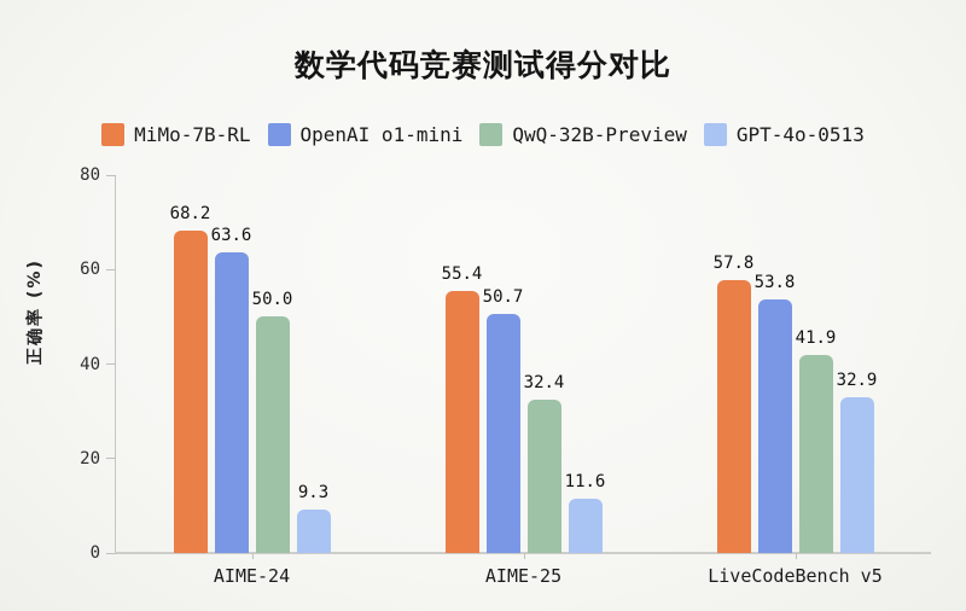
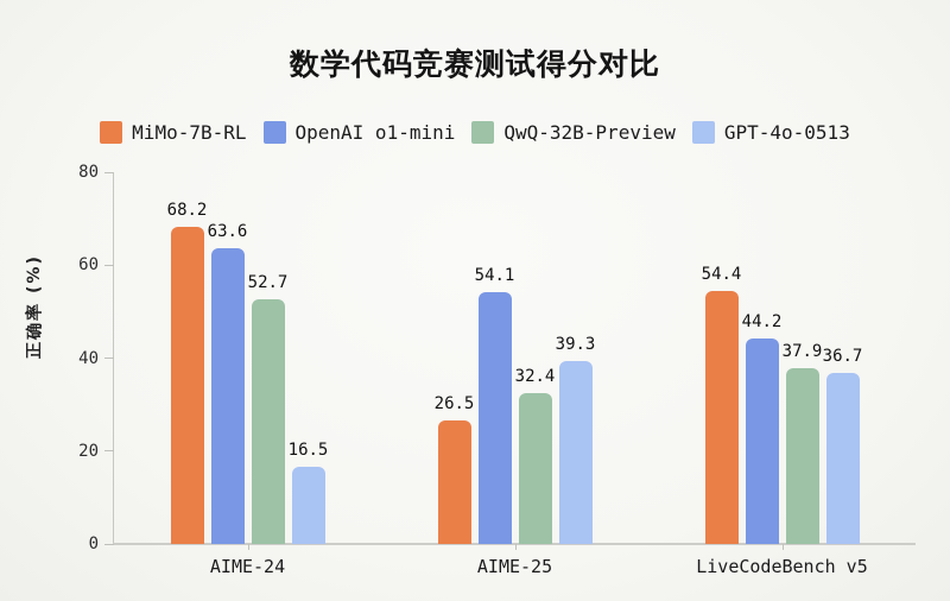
QwQ-32B-Preview/AIME-24: 50.0 -> 52.7
GPT-4o-0513/AIME-24: 9.3 -> 16.5
MiMo-7B-RL/AIME-25: 55.4 -> 26.5
OpenAI o1-mini/AIME-25: 50.7 -> 54.1
GPT-4o-0513/AIME-25: 11.6 -> 39.3
MiMo-7B-RL/LiveCodeBench v5: 57.8 -> 54.4
OpenAI o1-mini/LiveCodeBench v5: 53.8 -> 44.2
QwQ-32B-Preview/LiveCodeBench v5: 41.9 -> 37.9
GPT-4o-0513/LiveCodeBench v5: 32.9 -> 36.7
